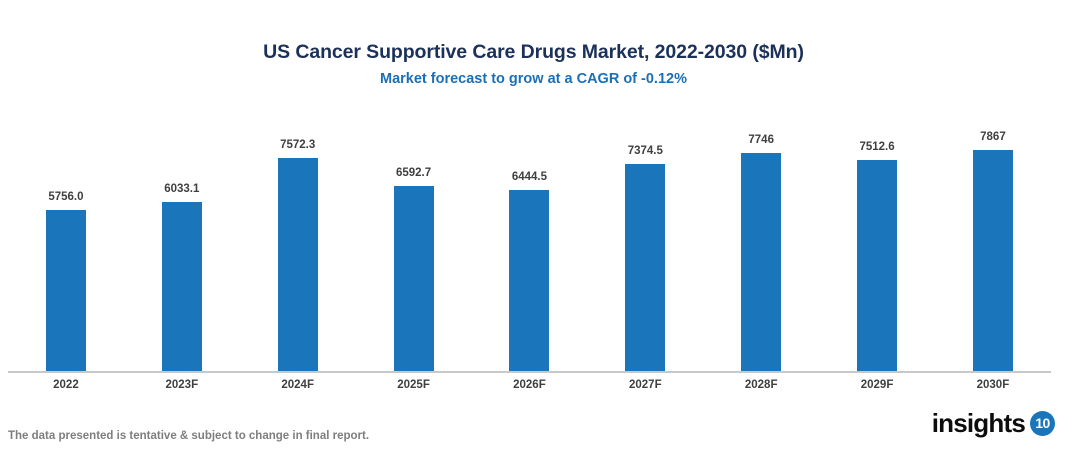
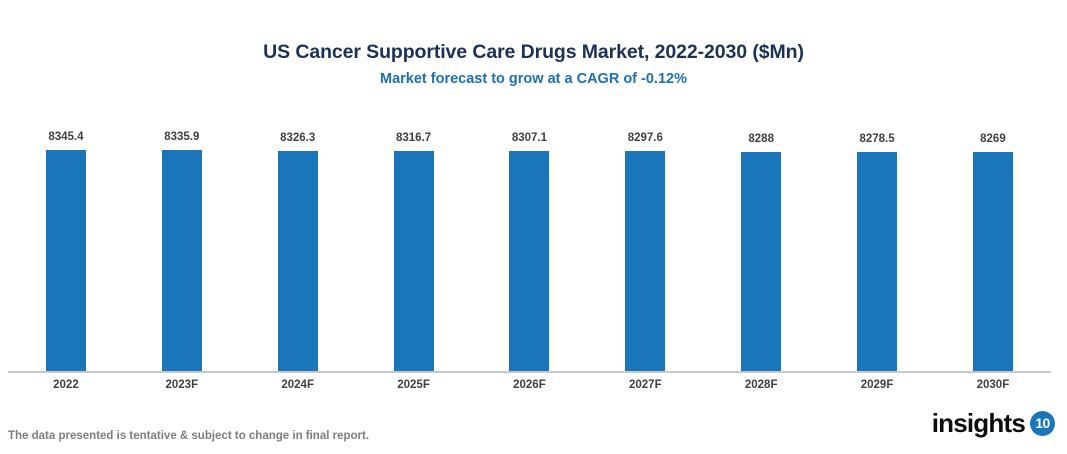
2022: 5756.0 -> 8345.4
2023F: 6033.1 -> 8335.9
2024F: 7572.3 -> 8326.3
2025F: 6592.7 -> 8316.7
2026F: 6444.5 -> 8307.1
2027F: 7374.5 -> 8297.6
2028F: 7746 -> 8288
2029F: 7512.6 -> 8278.5
2030F: 7867 -> 8269
